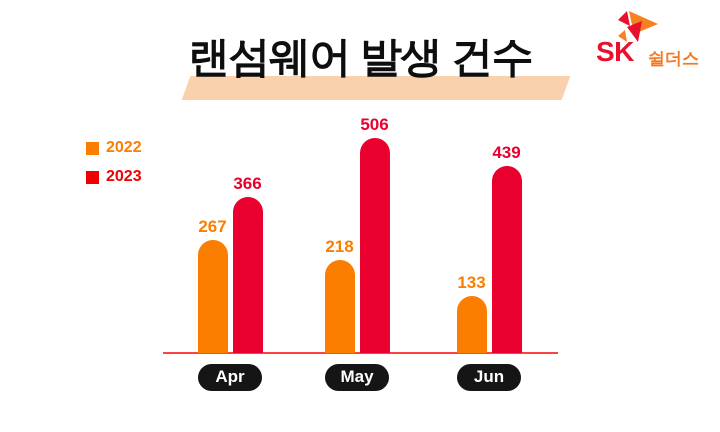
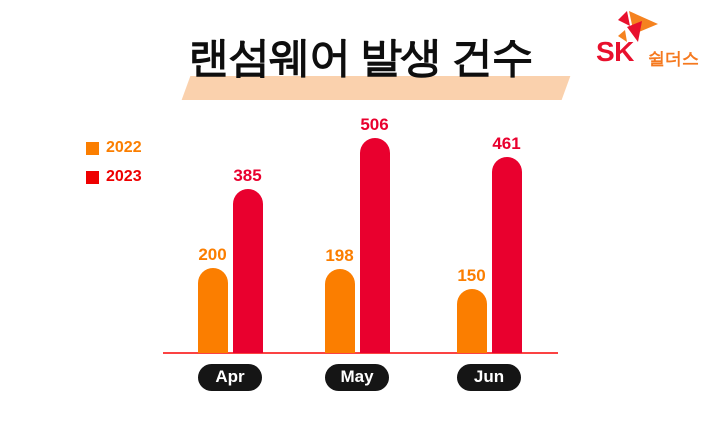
2022/Apr: 267 -> 200
2023/Apr: 366 -> 385
2022/May: 218 -> 198
2022/Jun: 133 -> 150
2023/Jun: 439 -> 461
